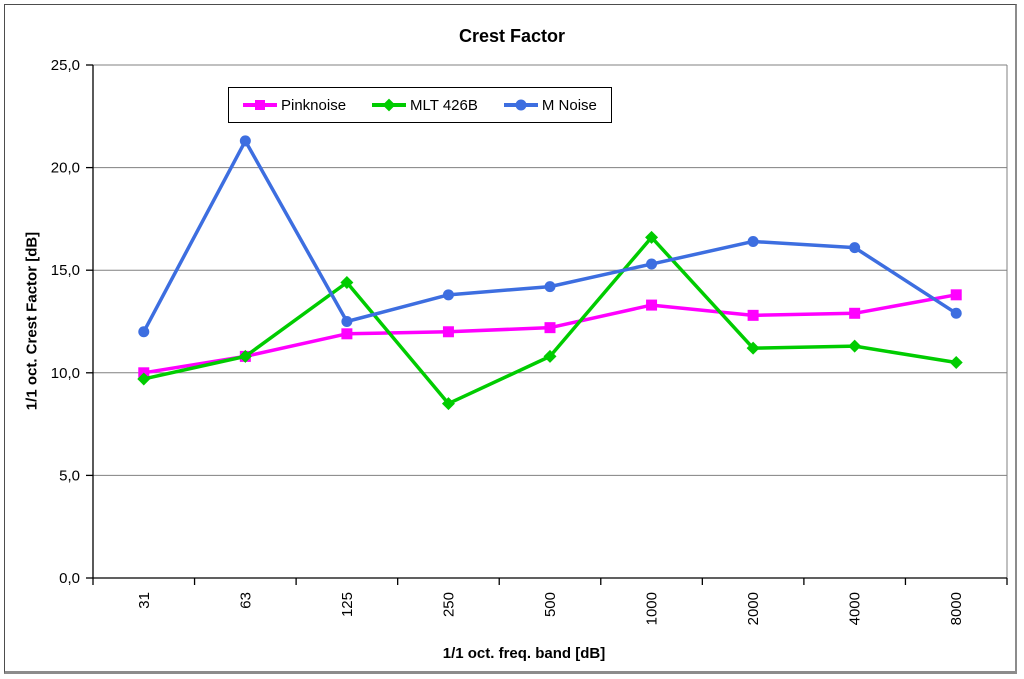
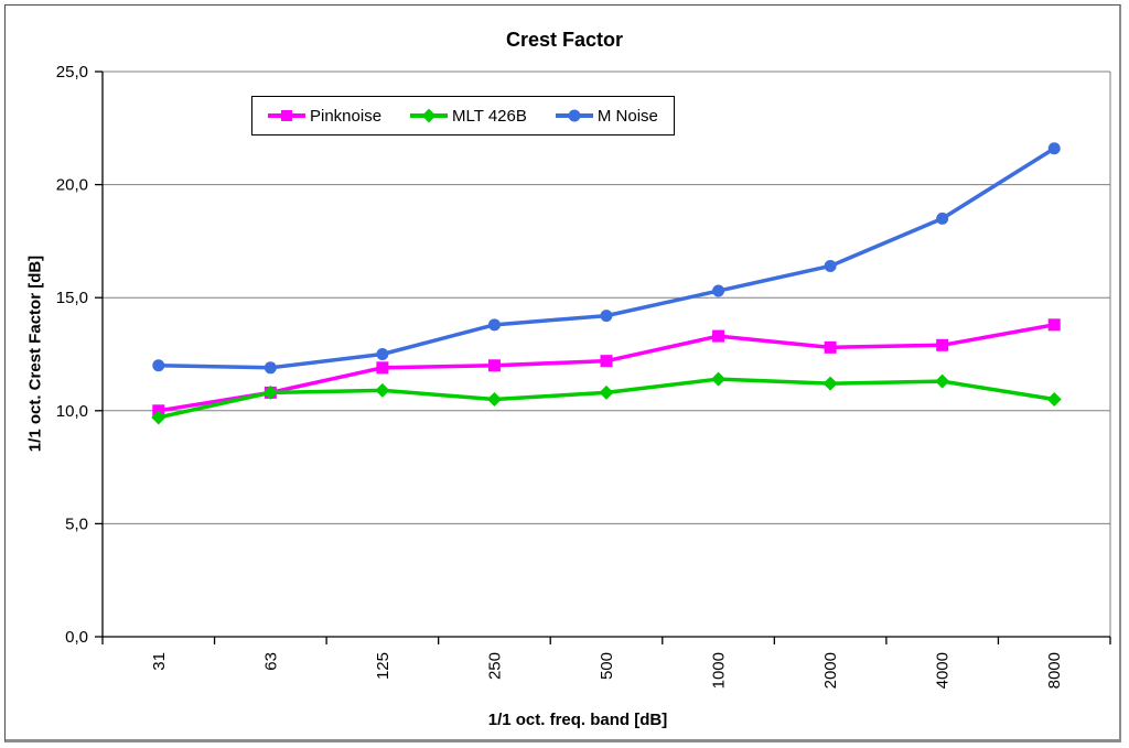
M Noise/63: 21,3 -> 11,9
MLT 426B/125: 14,4 -> 10,9
MLT 426B/250: 8,5 -> 10,5
MLT 426B/1000: 16,6 -> 11,4
M Noise/4000: 16,1 -> 18,5
M Noise/8000: 12,9 -> 21,6
